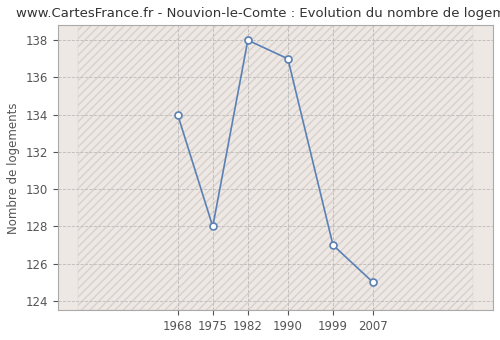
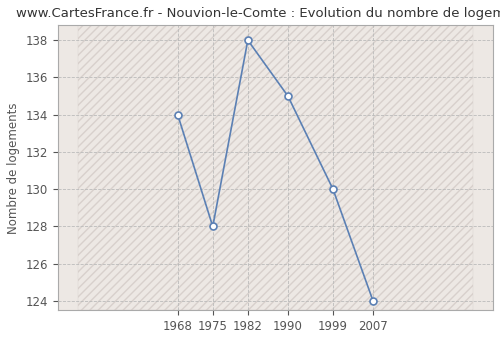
1990: 137 -> 135
1999: 127 -> 130
2007: 125 -> 124
